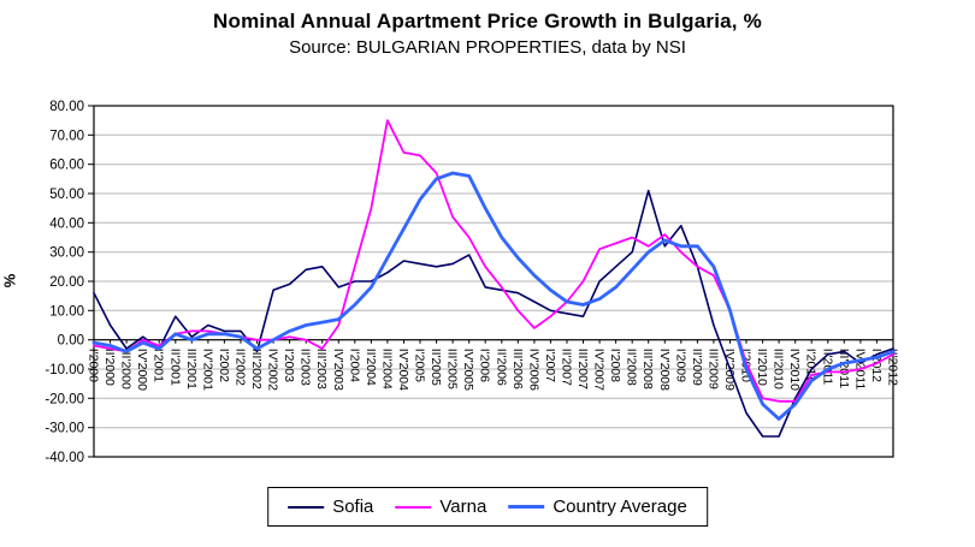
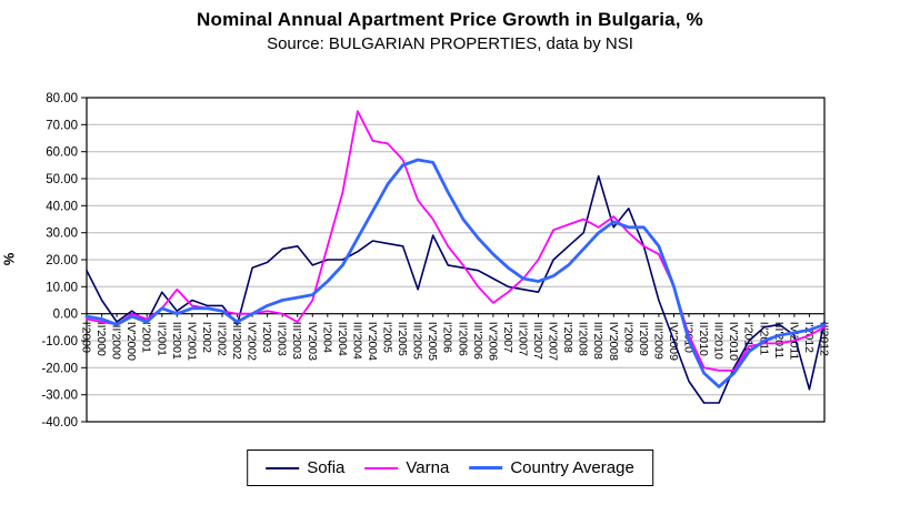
Varna/III'2001: 3 -> 9
Sofia/III'2005: 26 -> 9
Sofia/I'2012: -5 -> -28
